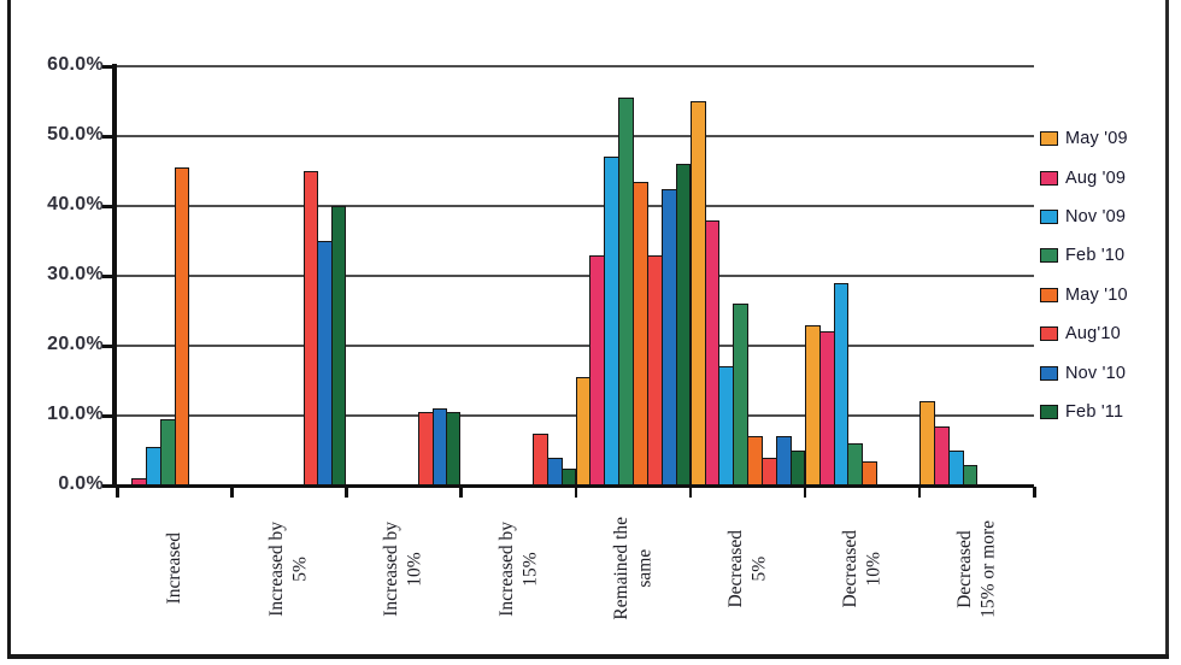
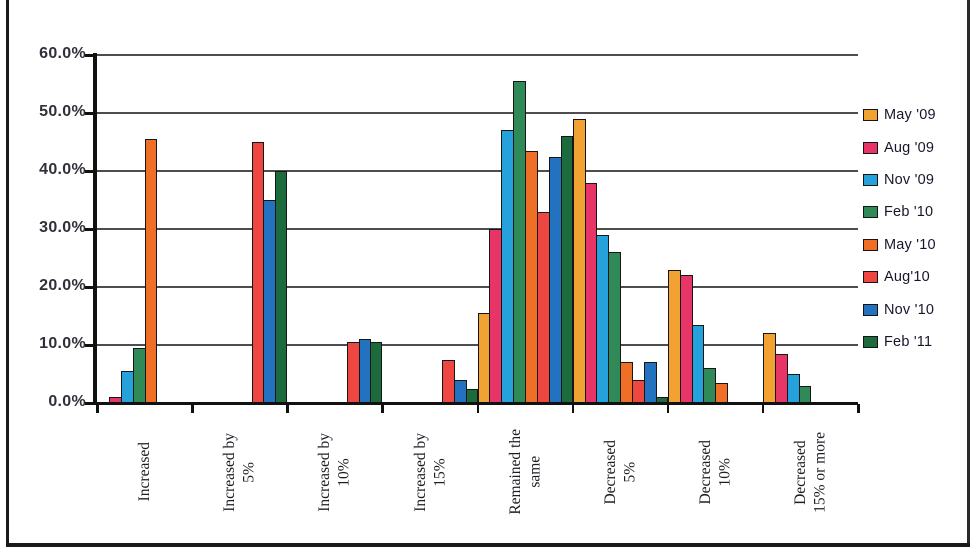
Aug '09/Remained the same: 33% -> 30%
May '09/Decreased 5%: 55% -> 49%
Nov '09/Decreased 5%: 17% -> 29%
Feb '11/Decreased 5%: 5% -> 1%
Nov '09/Decreased 10%: 29% -> 14%
